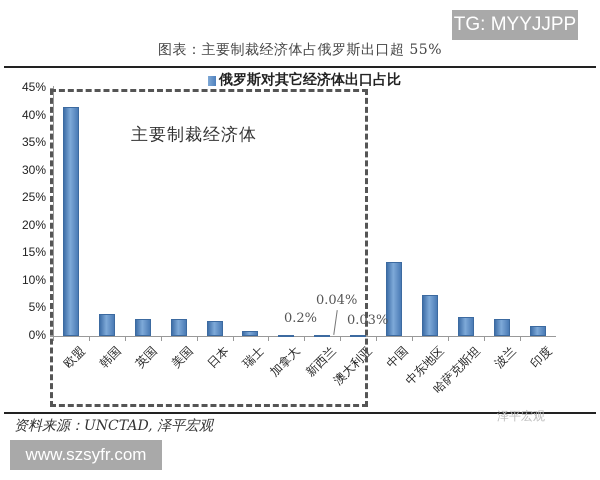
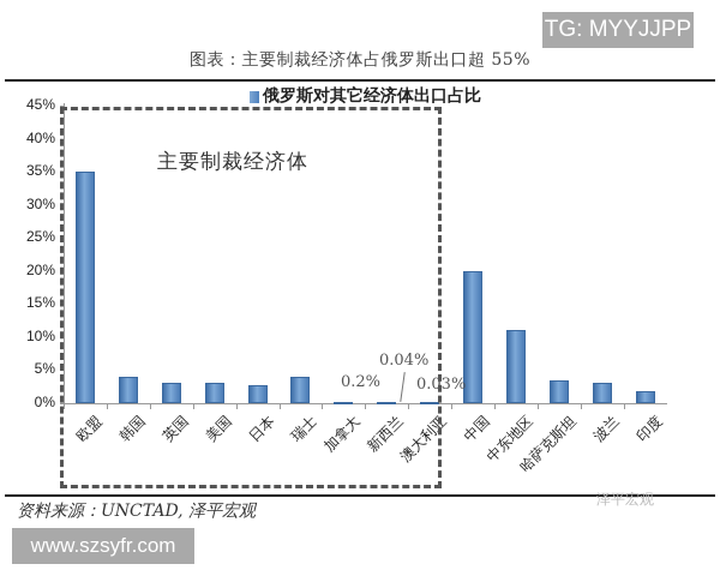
欧盟: 42% -> 35%
瑞士: 1% -> 4%
中国: 14% -> 20%
中东地区: 8% -> 11%
